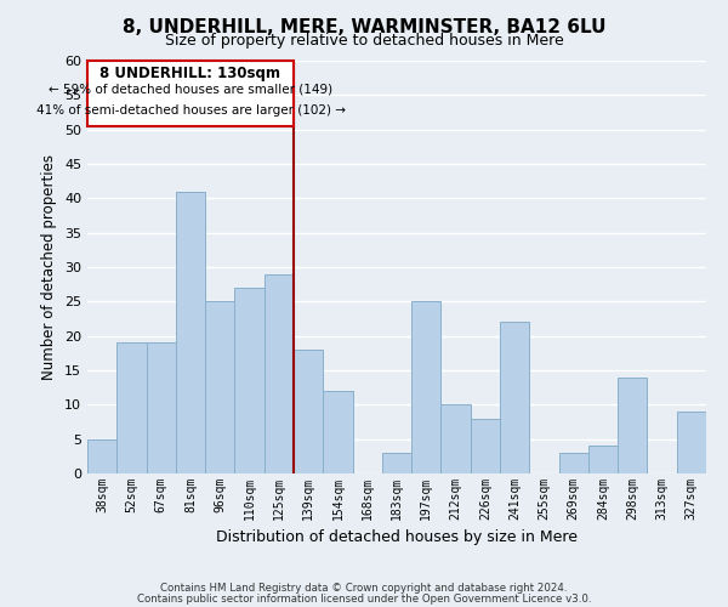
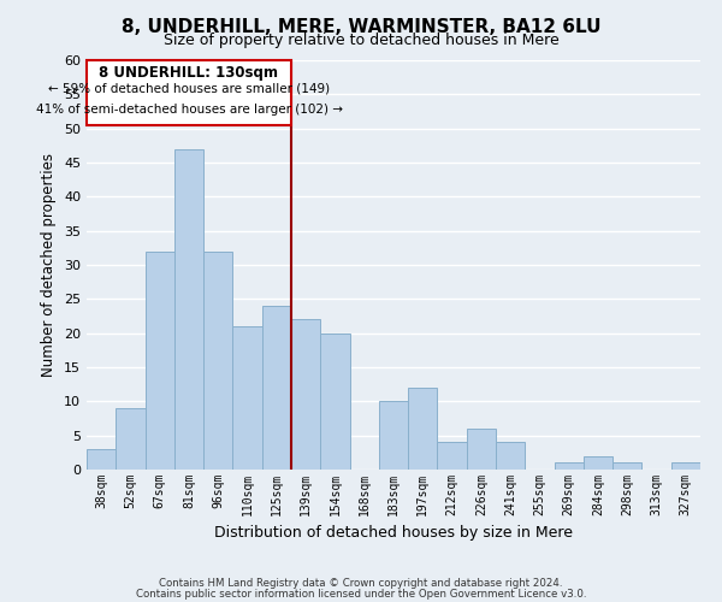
38sqm: 5 -> 3
52sqm: 19 -> 9
67sqm: 19 -> 32
81sqm: 41 -> 47
96sqm: 25 -> 32
110sqm: 27 -> 21
125sqm: 29 -> 24
139sqm: 18 -> 22
154sqm: 12 -> 20
183sqm: 3 -> 10
197sqm: 25 -> 12
212sqm: 10 -> 4
226sqm: 8 -> 6
241sqm: 22 -> 4
269sqm: 3 -> 1
284sqm: 4 -> 2
298sqm: 14 -> 1
327sqm: 9 -> 1
